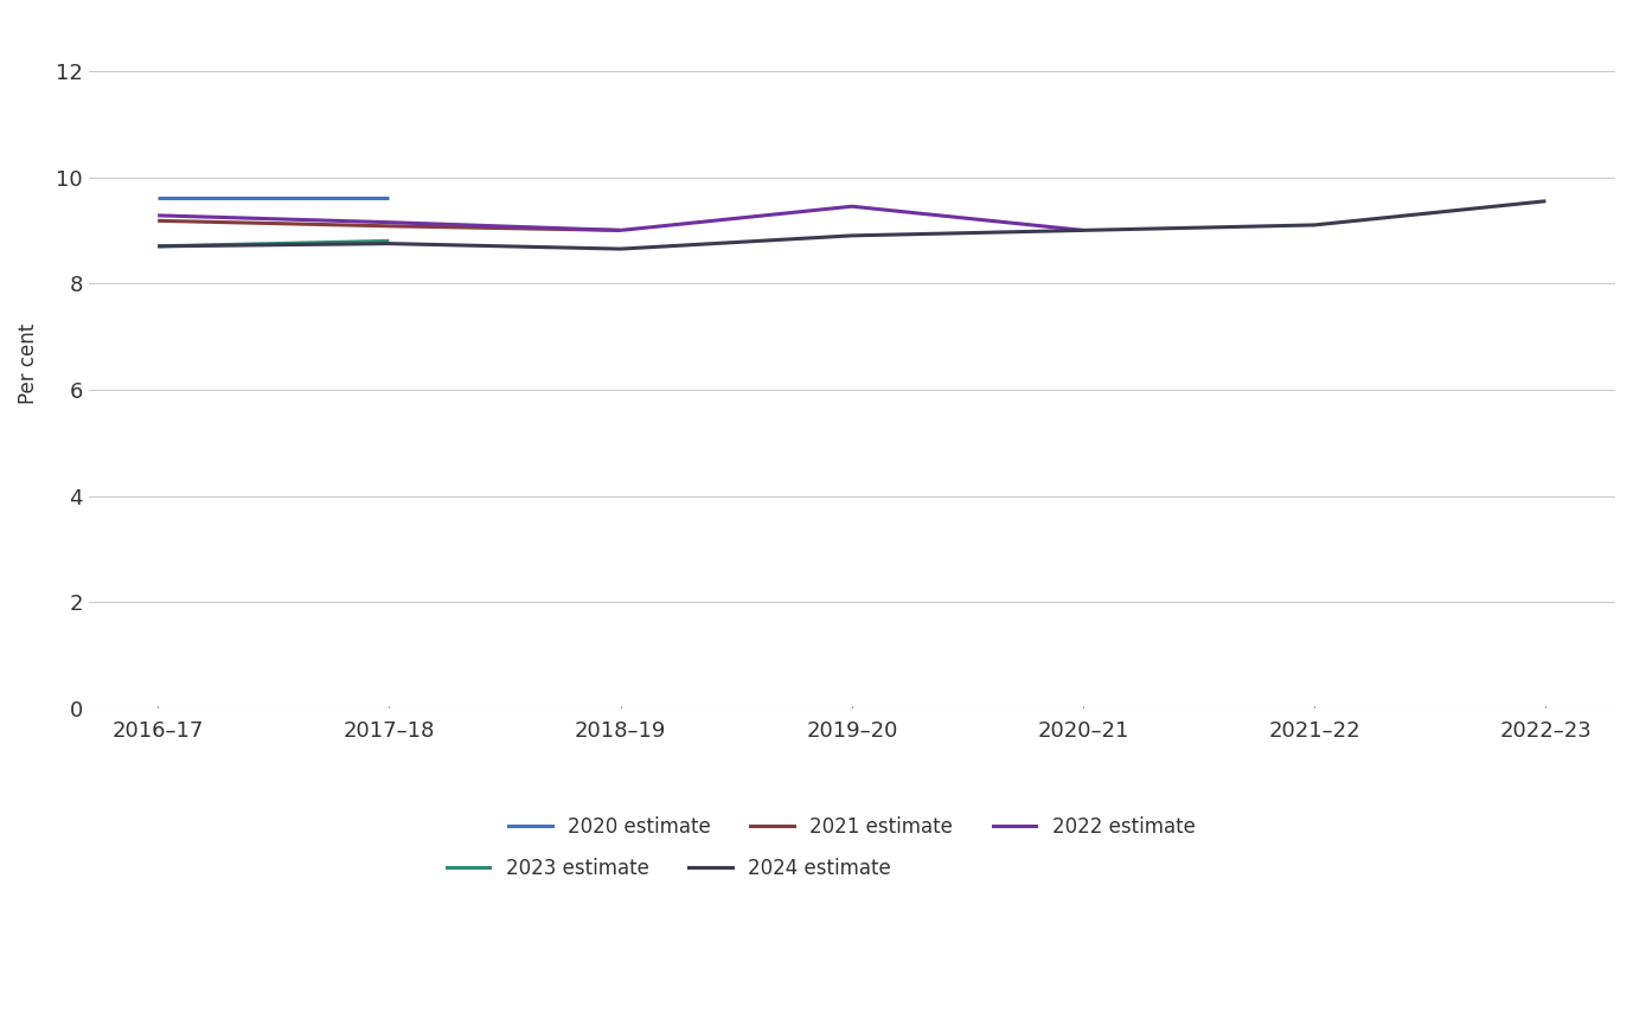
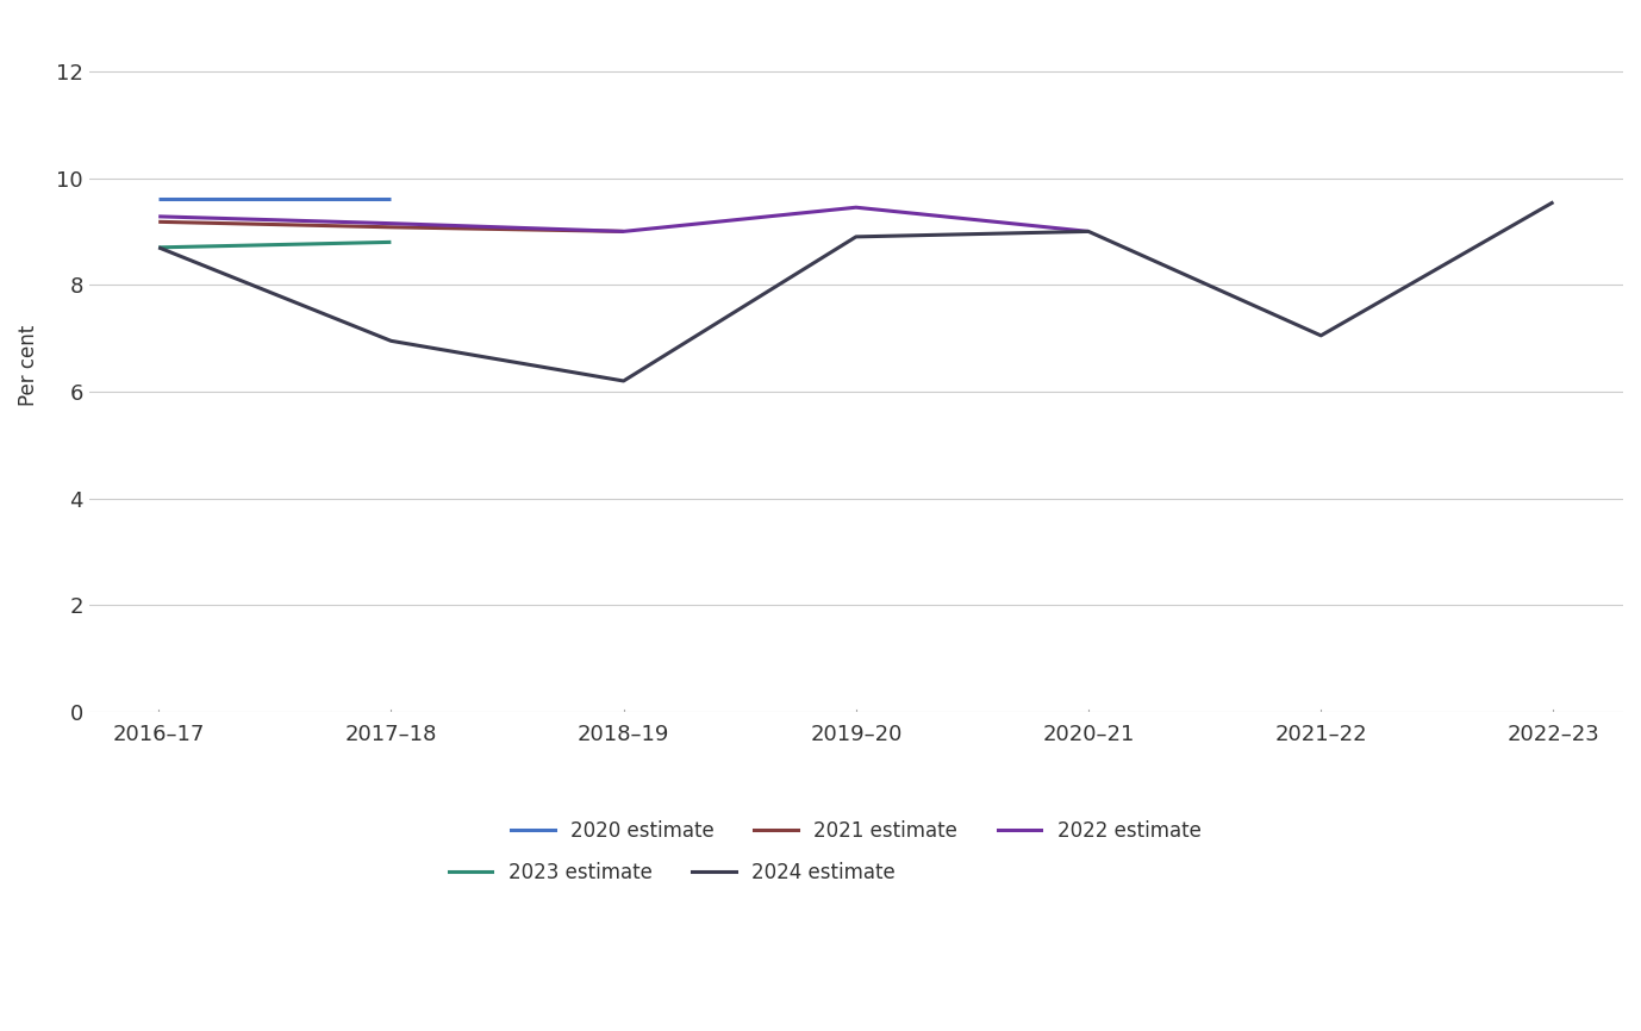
2024 estimate/2017–18: 8.75 -> 6.95
2024 estimate/2018–19: 8.65 -> 6.20
2024 estimate/2021–22: 9.10 -> 7.05
